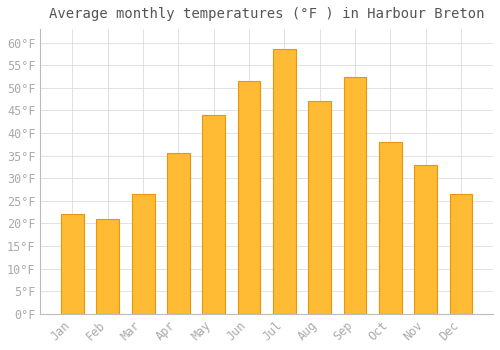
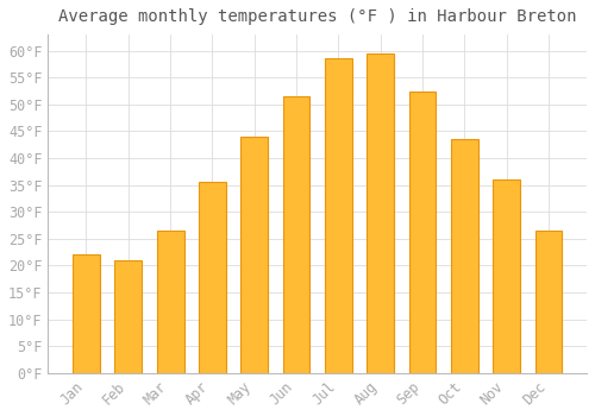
Aug: 47.0°F -> 59.5°F
Oct: 38.0°F -> 43.5°F
Nov: 33.0°F -> 36.0°F
